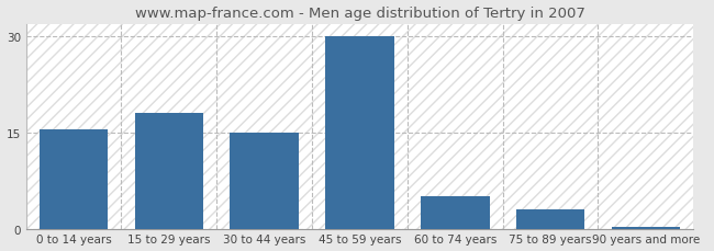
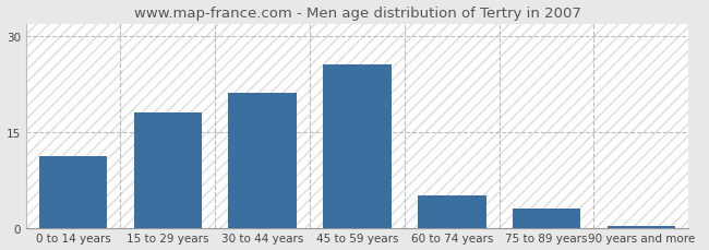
0 to 14 years: 15.5 -> 11.2
30 to 44 years: 15.0 -> 21.2
45 to 59 years: 30.0 -> 25.6
